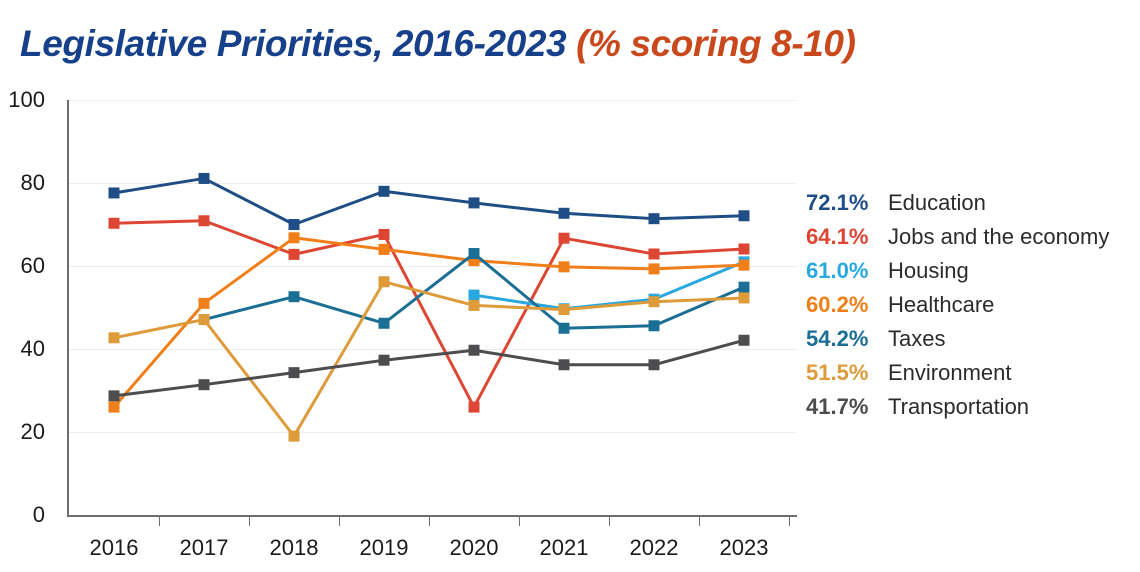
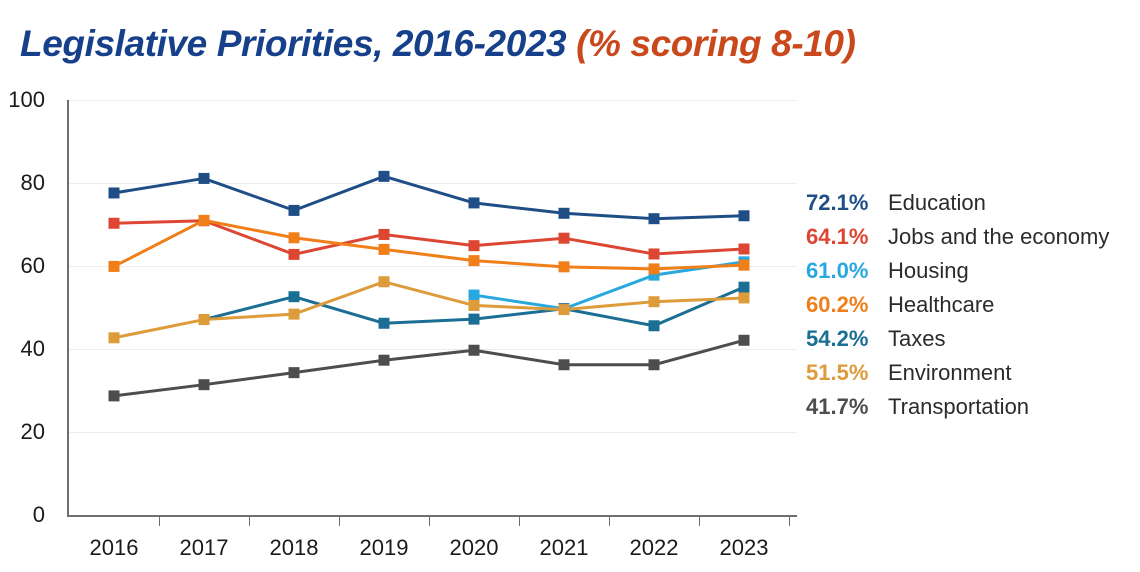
Healthcare/2016: 26 -> 60
Healthcare/2017: 51 -> 71
Education/2018: 70 -> 73
Environment/2018: 19 -> 48
Education/2019: 78 -> 82
Jobs and the economy/2020: 26 -> 65
Taxes/2020: 63 -> 47
Taxes/2021: 45 -> 50
Housing/2022: 52 -> 58
